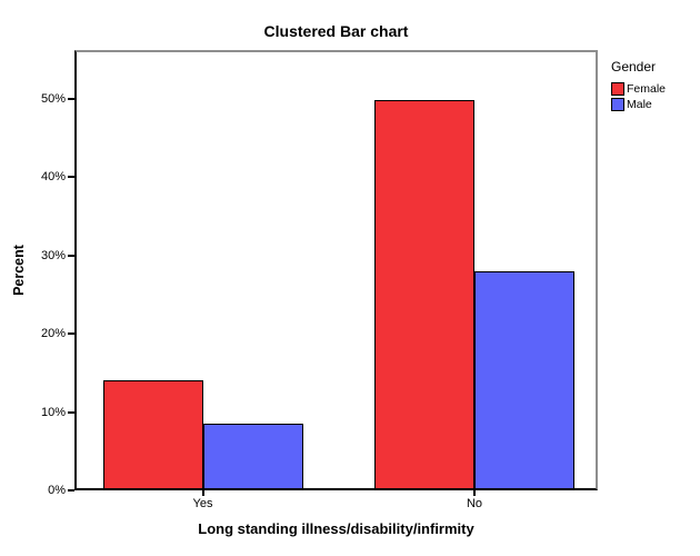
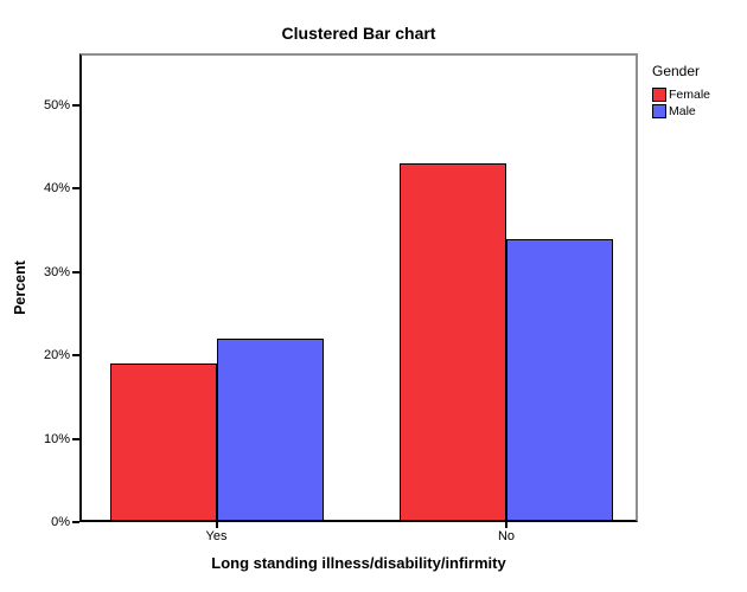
Female/Yes: 14% -> 19%
Male/Yes: 8% -> 22%
Female/No: 50% -> 43%
Male/No: 28% -> 34%
